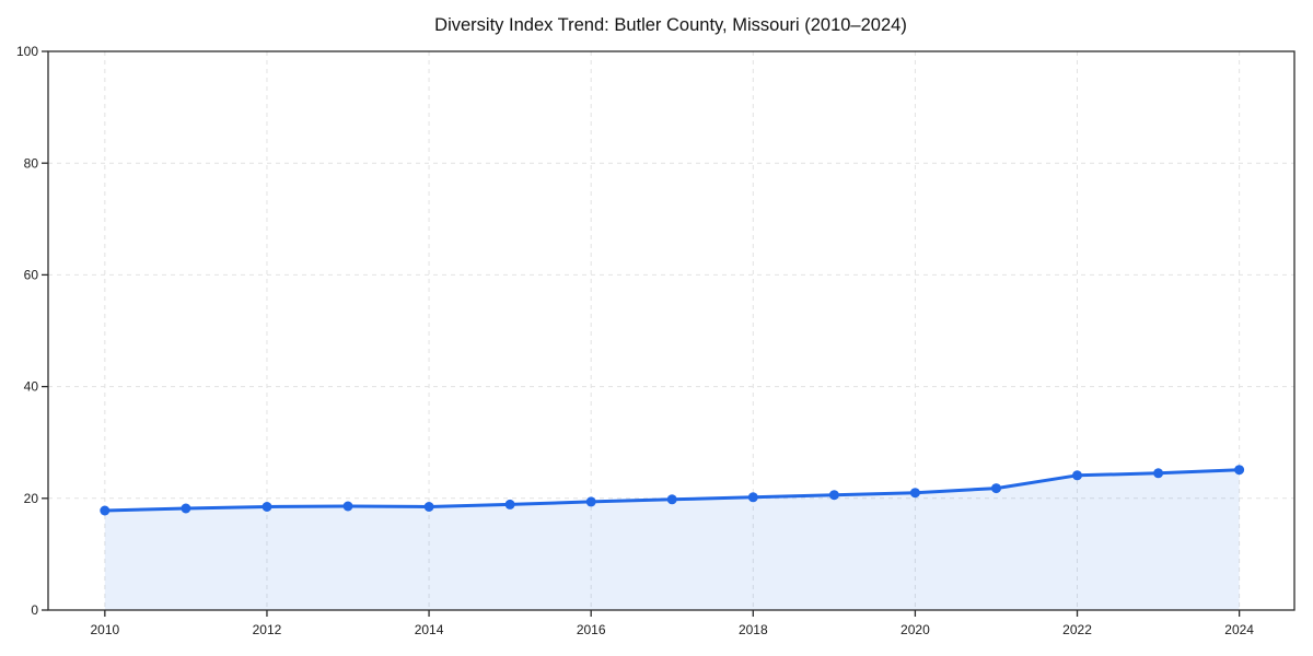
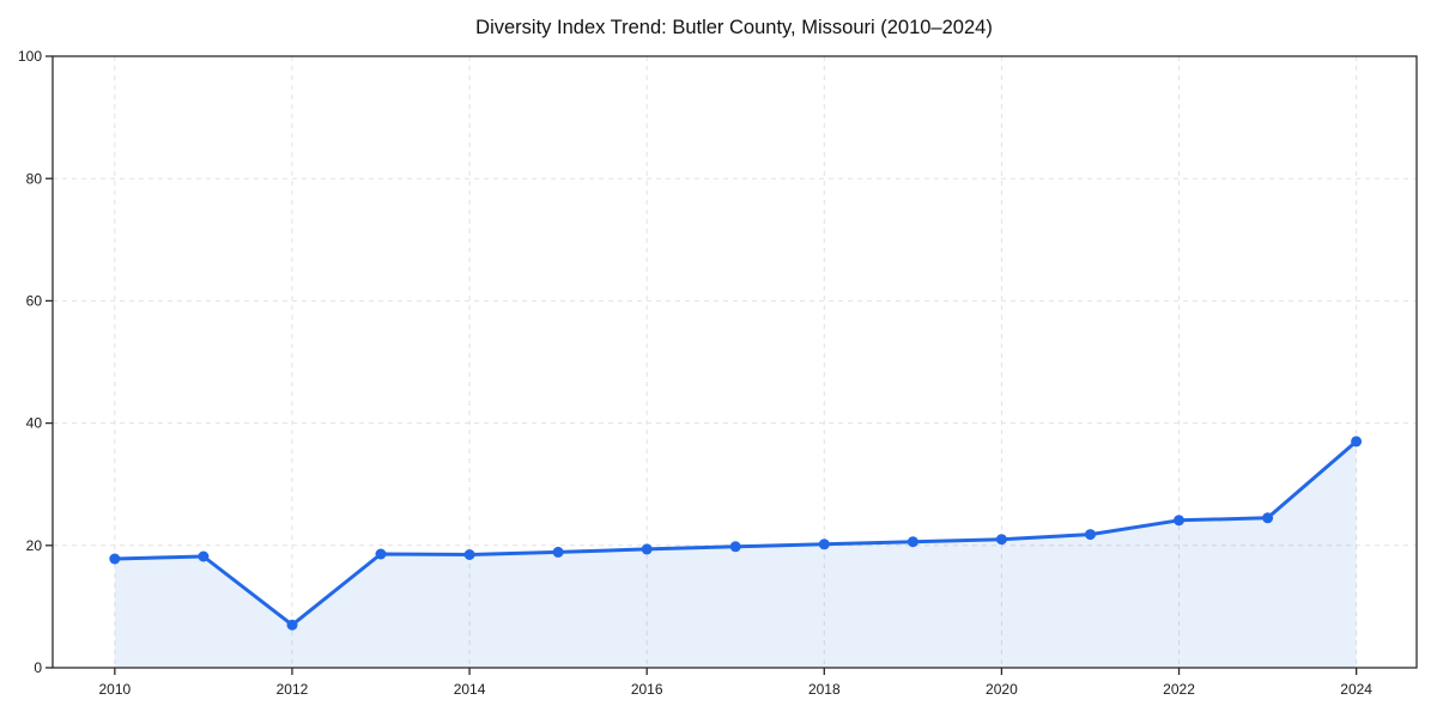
2012: 18 -> 7
2024: 25 -> 37
